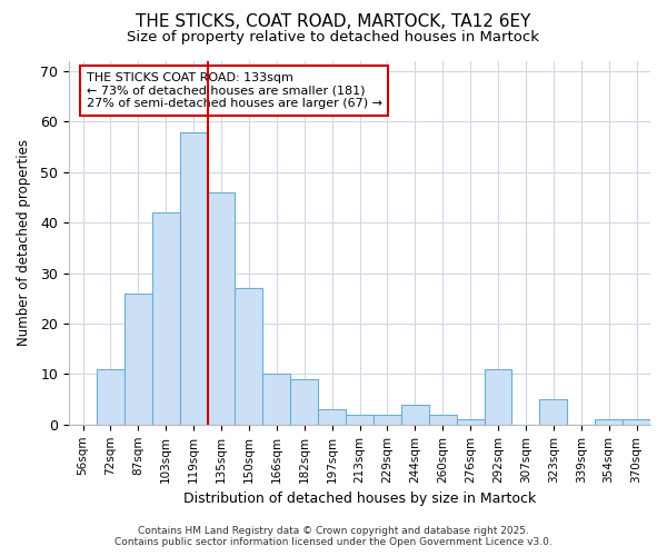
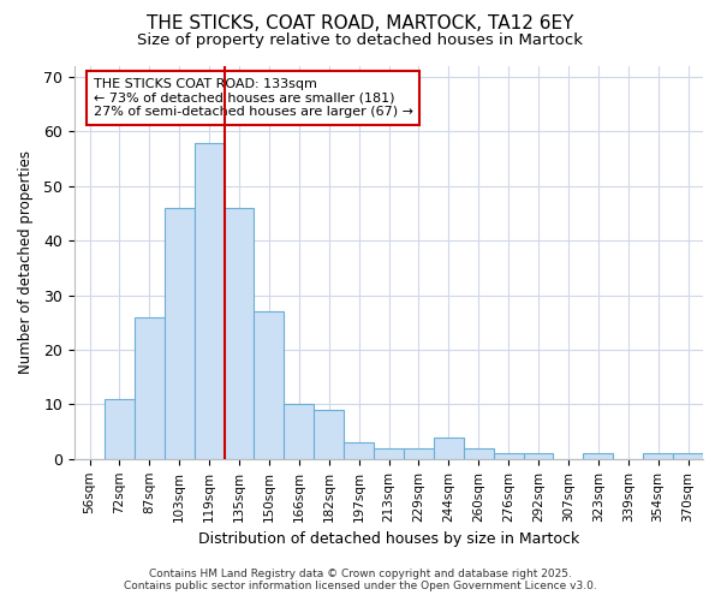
103sqm: 42 -> 46
292sqm: 11 -> 1
323sqm: 5 -> 1
